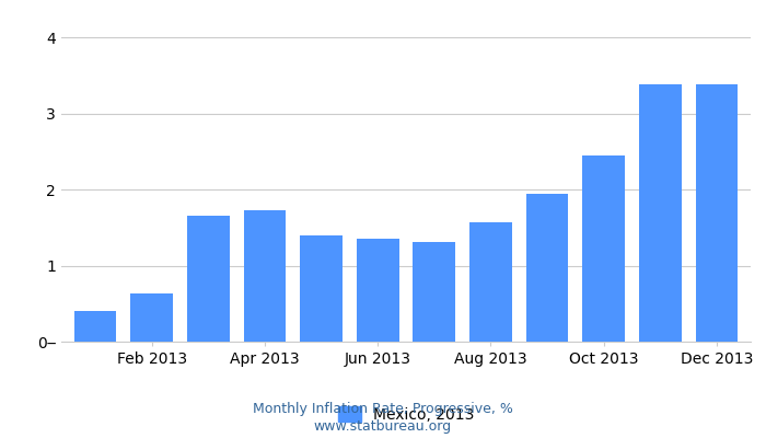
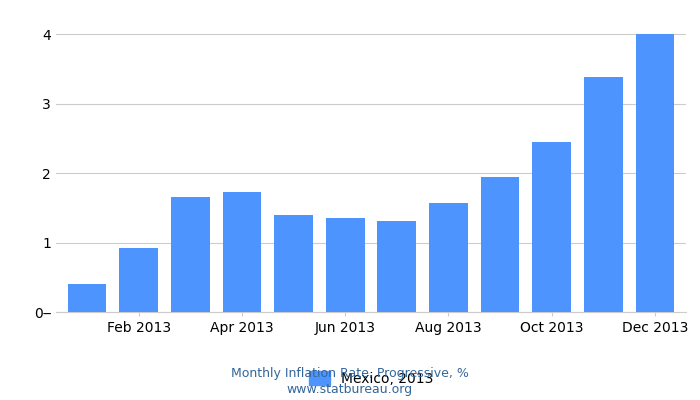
Feb 2013: 0.64 -> 0.92
Dec 2013: 3.38 -> 4.00
